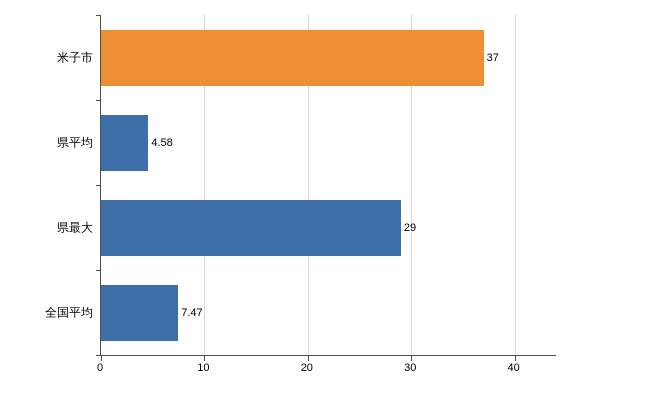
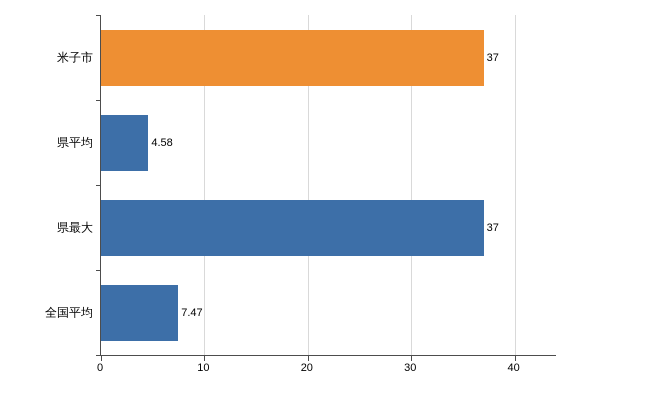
県最大: 29 -> 37
